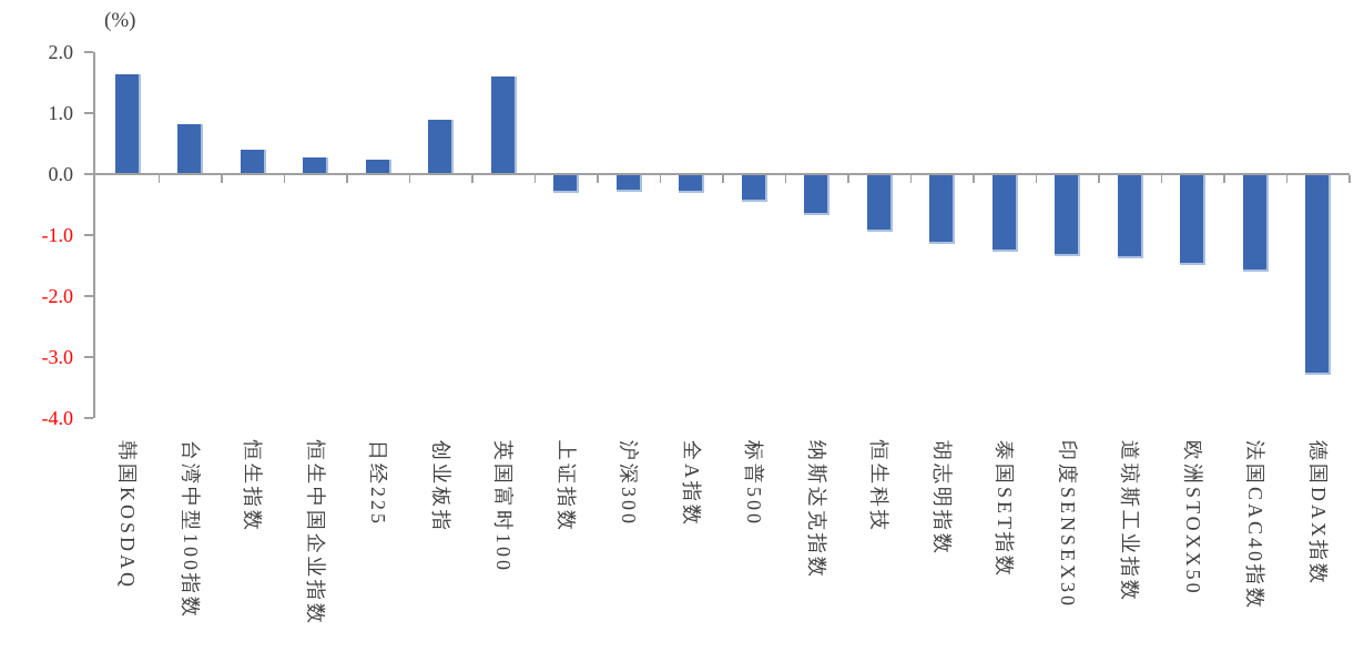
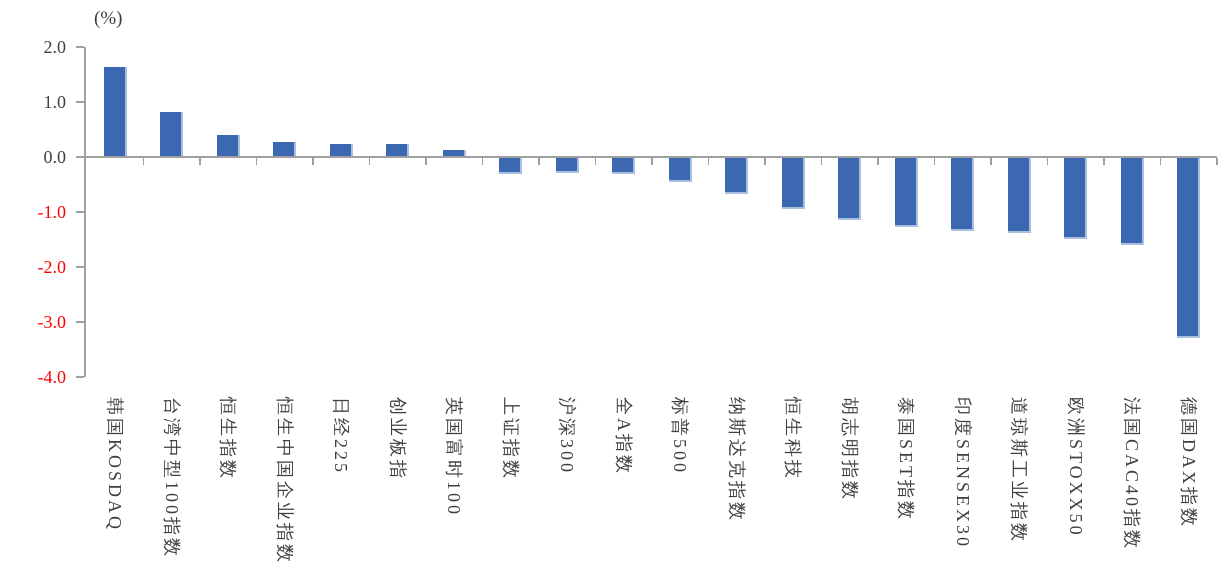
创业板指: 0.9 -> 0.2
英国富时100: 1.6 -> 0.1
